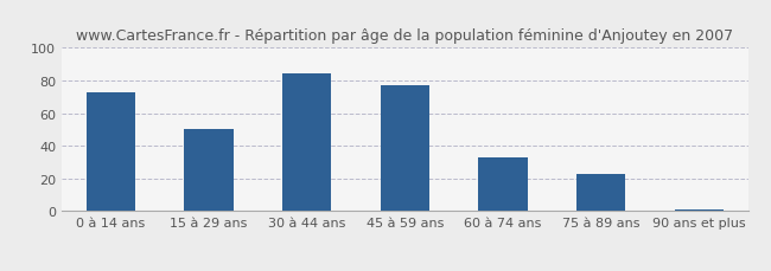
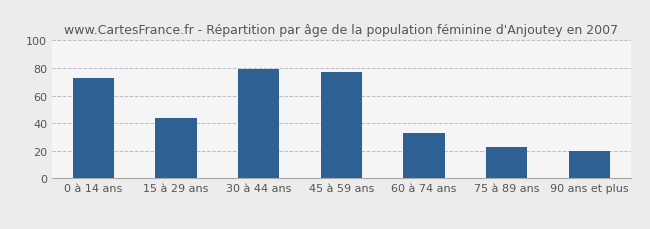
15 à 29 ans: 50 -> 44
30 à 44 ans: 84 -> 79
90 ans et plus: 1 -> 20
